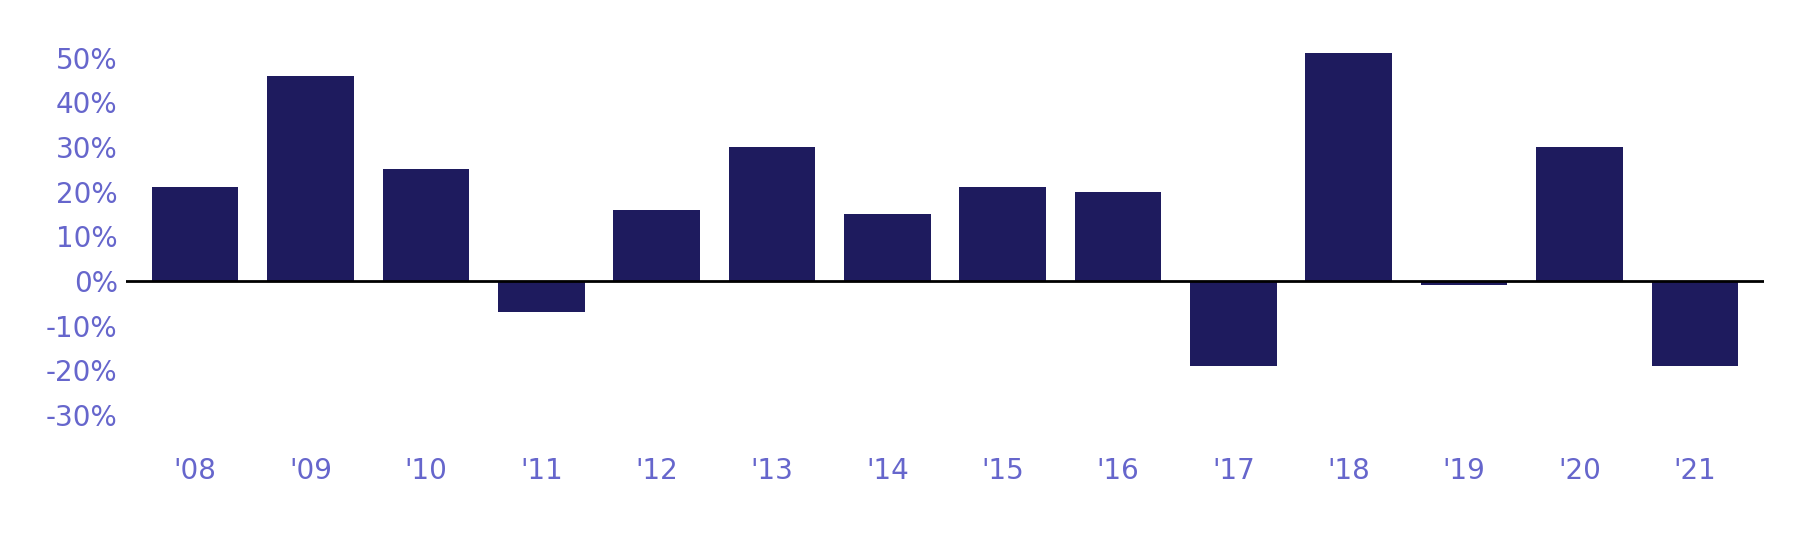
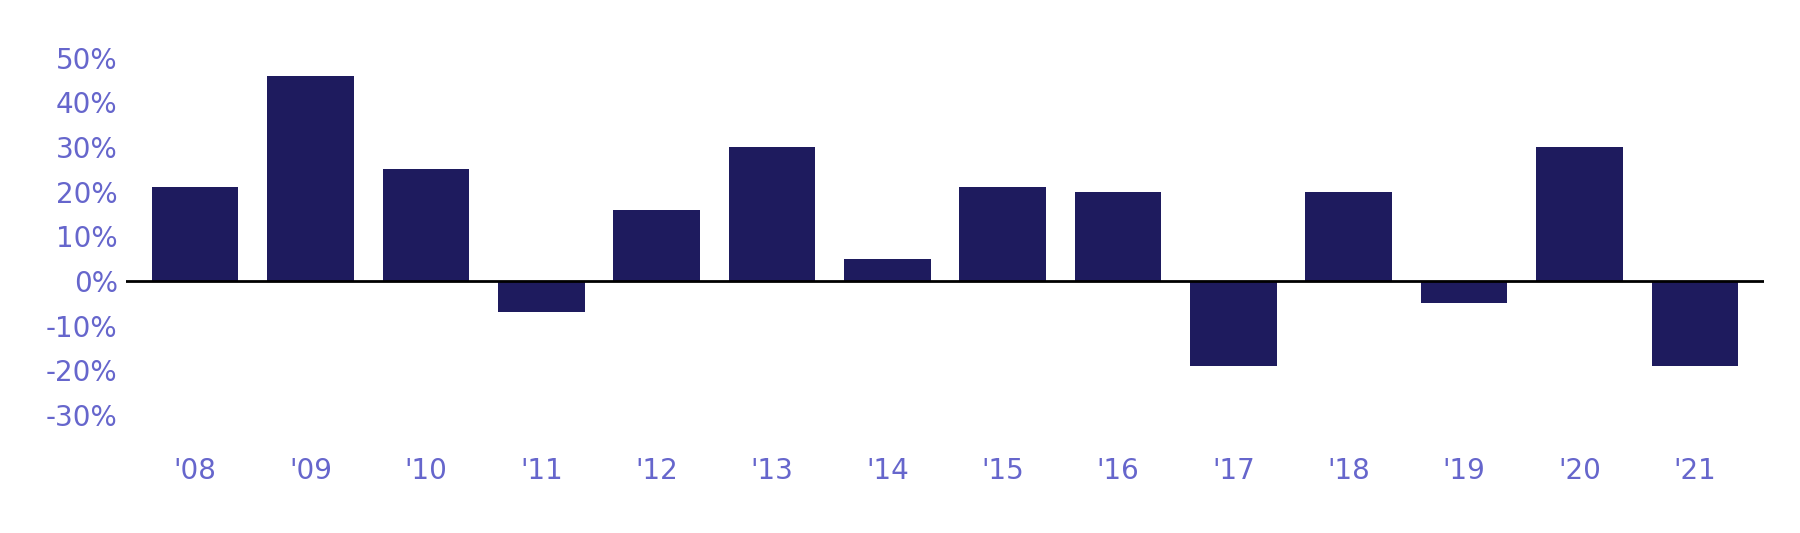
'14: 15% -> 5%
'18: 51% -> 20%
'19: -1% -> -5%
